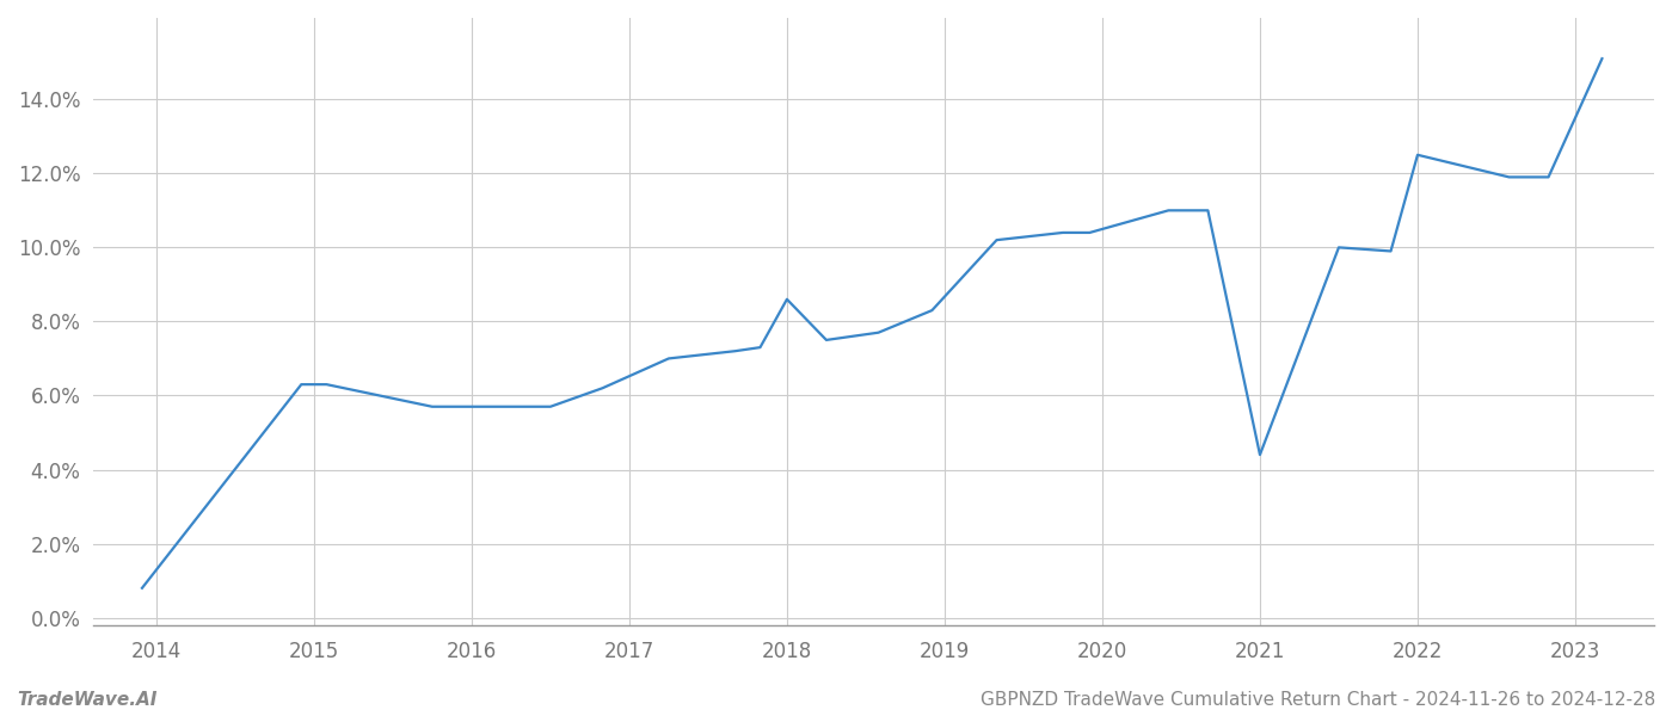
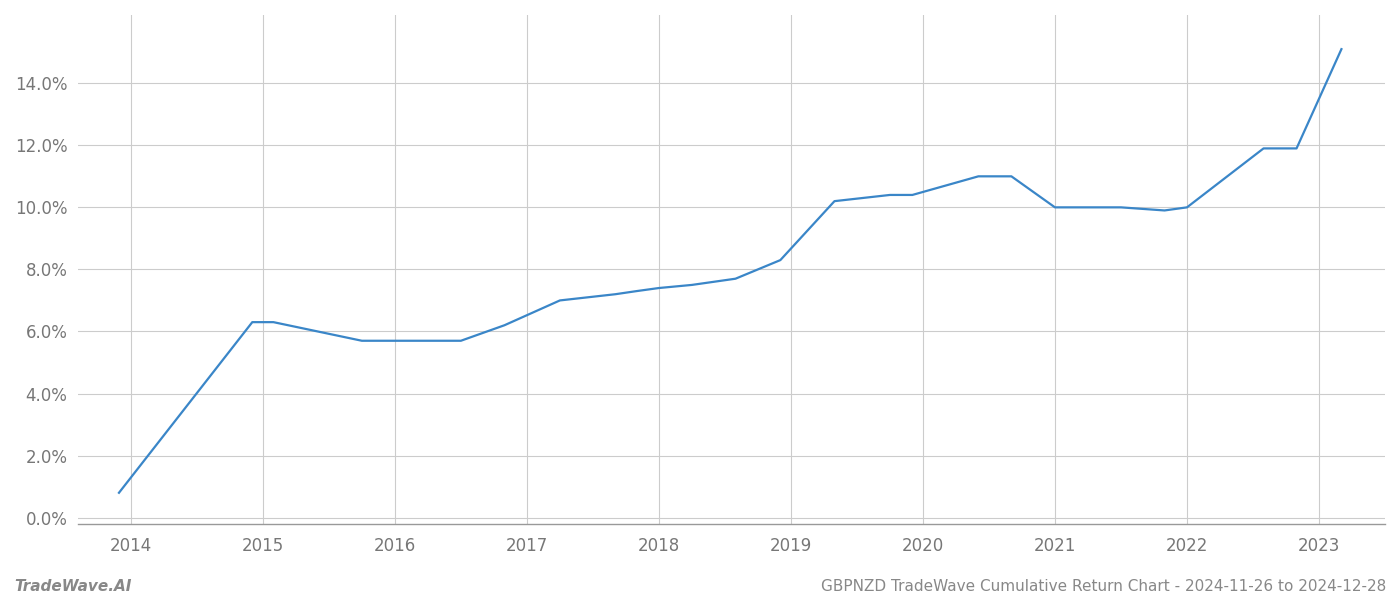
2018: 8.6% -> 7.4%
2021: 4.4% -> 10.0%
2022: 12.5% -> 10.0%
